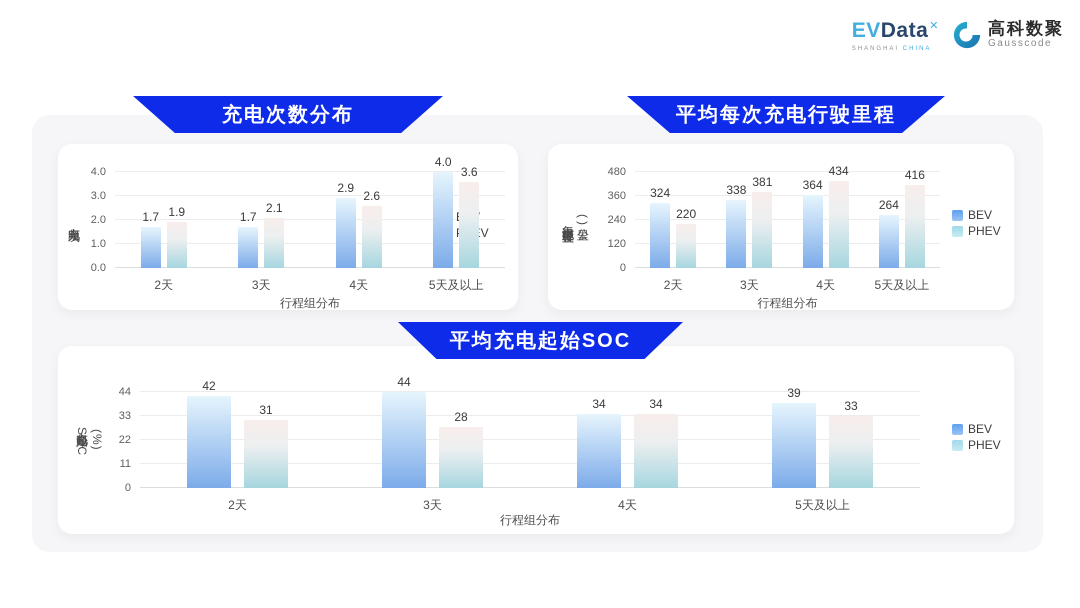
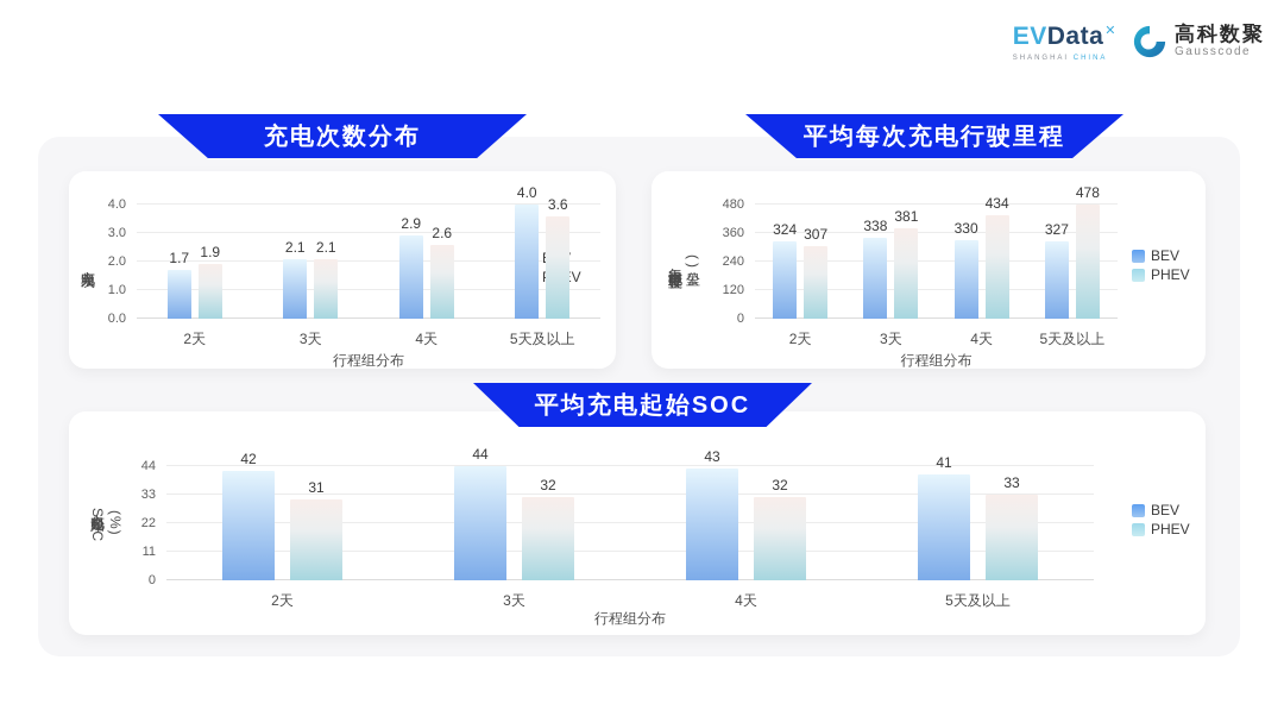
充电次数分布/BEV/3天: 1.7 -> 2.1
平均每次充电行驶里程/PHEV/2天: 220 -> 307
平均每次充电行驶里程/BEV/4天: 364 -> 330
平均每次充电行驶里程/BEV/5天及以上: 264 -> 327
平均每次充电行驶里程/PHEV/5天及以上: 416 -> 478
平均充电起始SOC/PHEV/3天: 28 -> 32
平均充电起始SOC/BEV/4天: 34 -> 43
平均充电起始SOC/PHEV/4天: 34 -> 32
平均充电起始SOC/BEV/5天及以上: 39 -> 41
